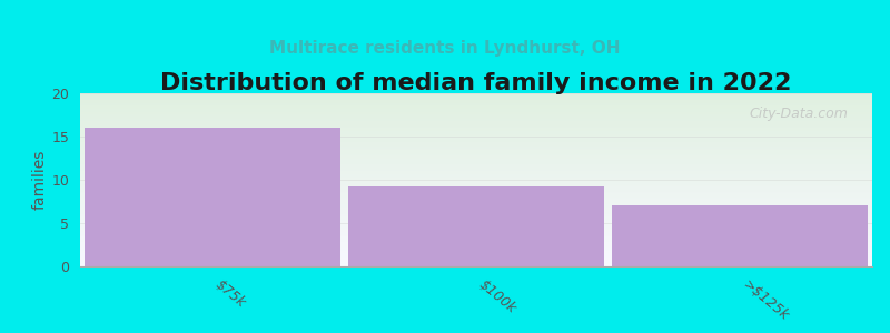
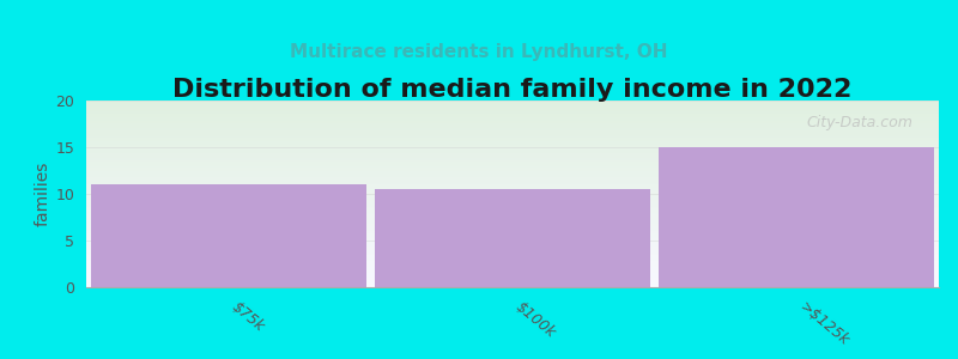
$75k: 16.0 -> 11.0
$100k: 9.2 -> 10.5
>$125k: 7.0 -> 15.0
